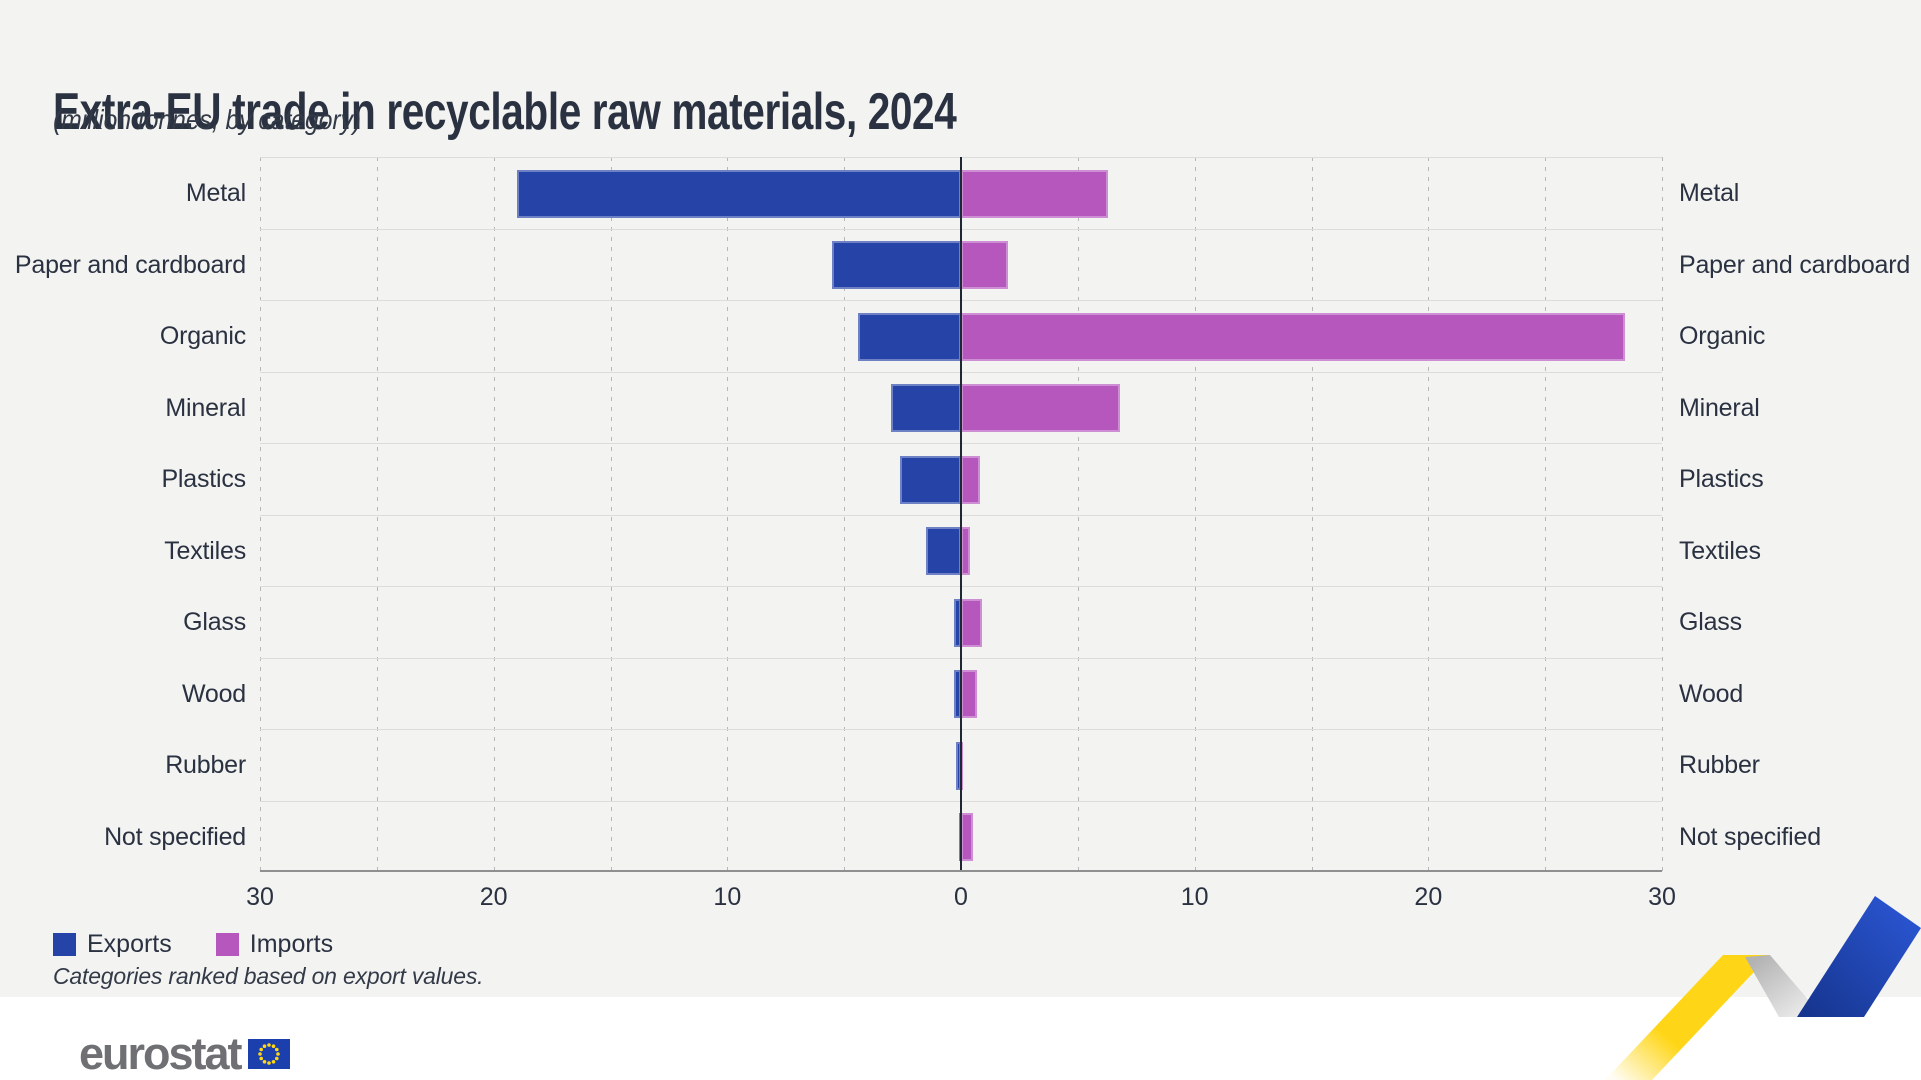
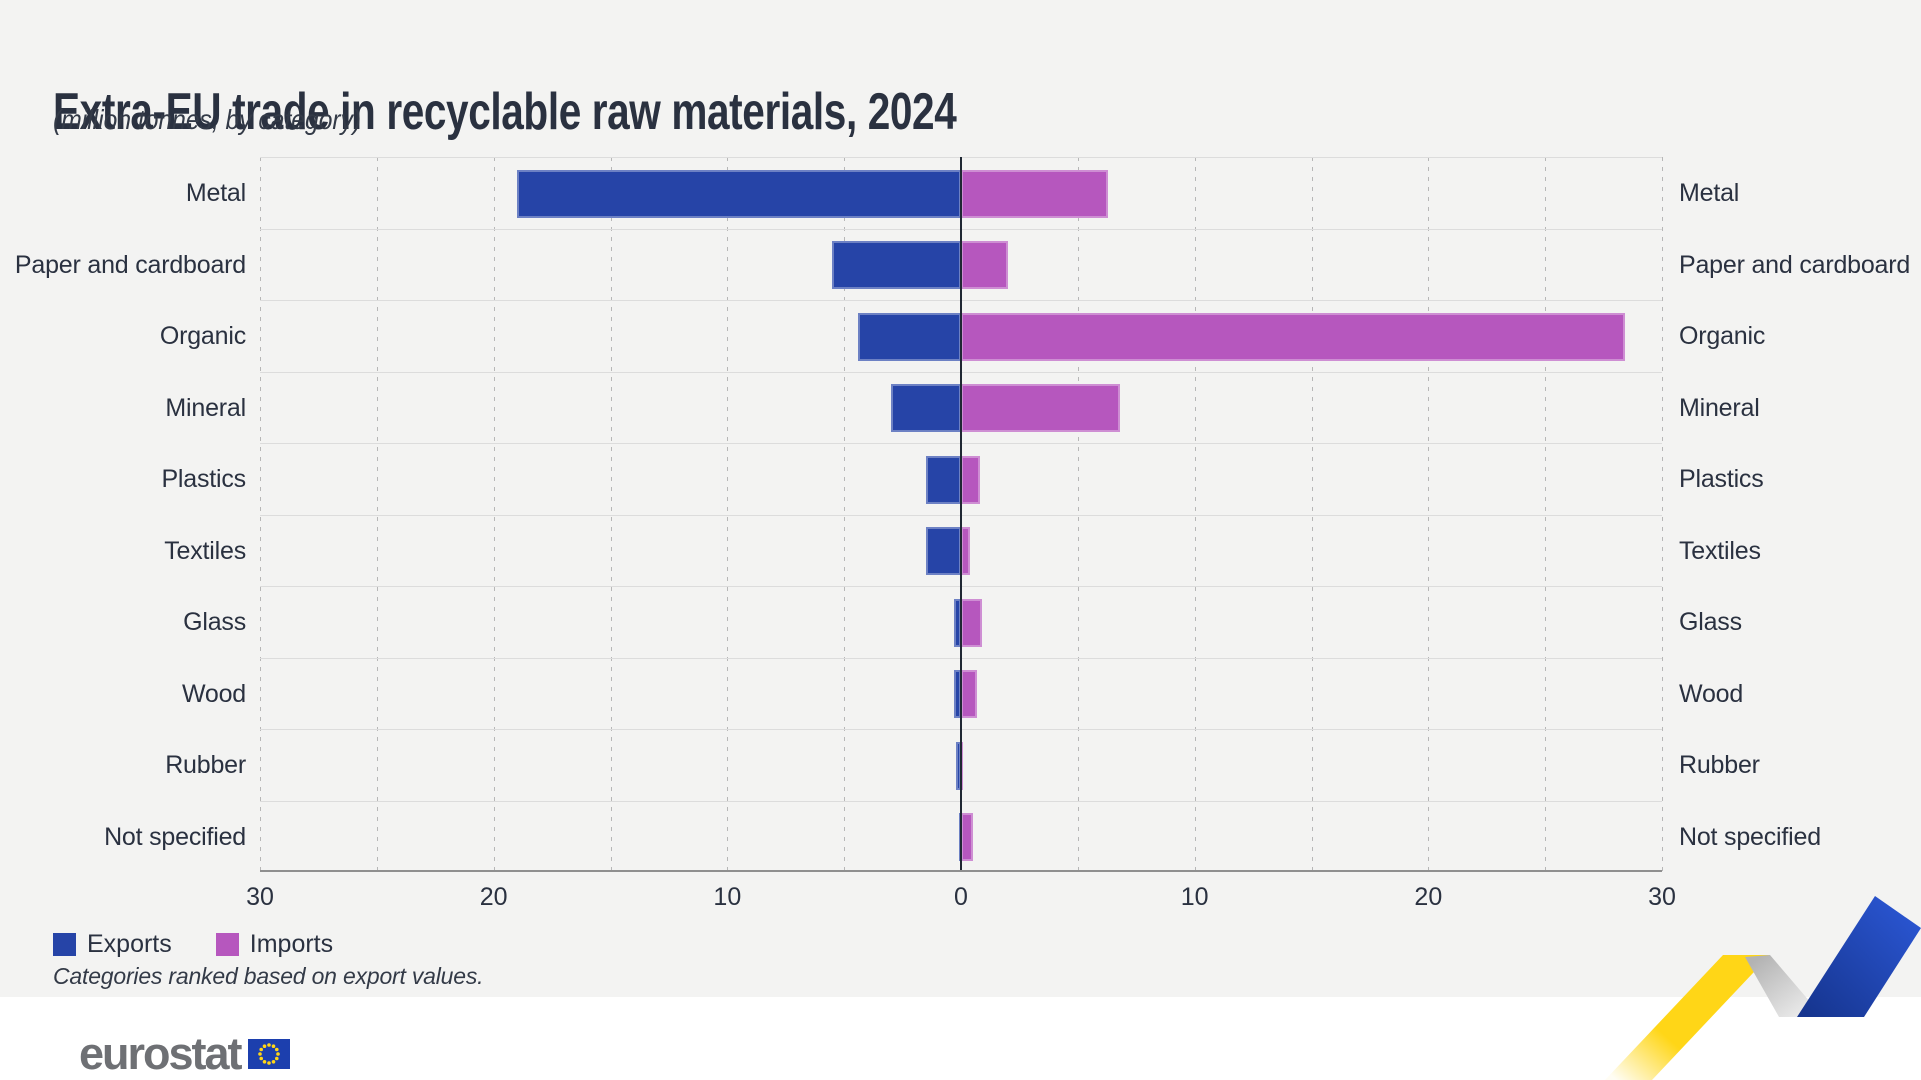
Exports/Plastics: 2.6 -> 1.5
